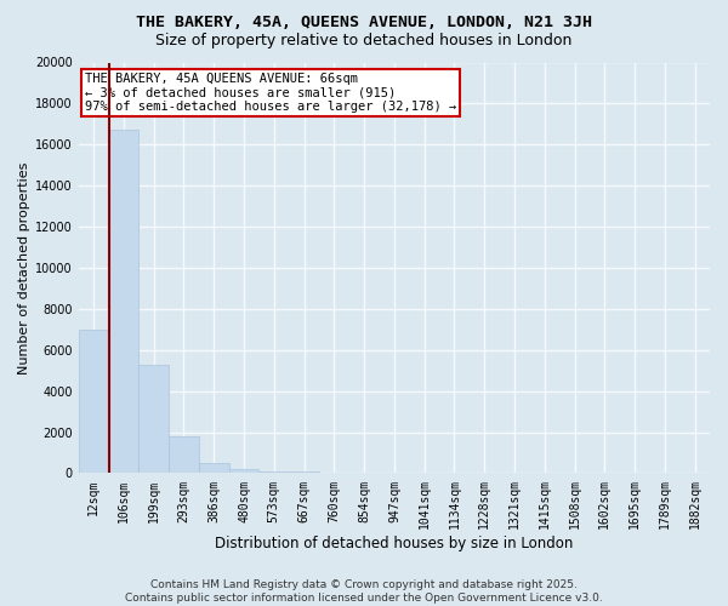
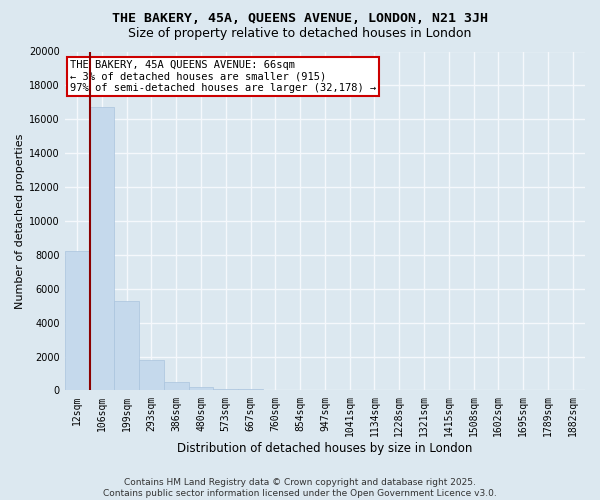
12sqm: 7000 -> 8200
